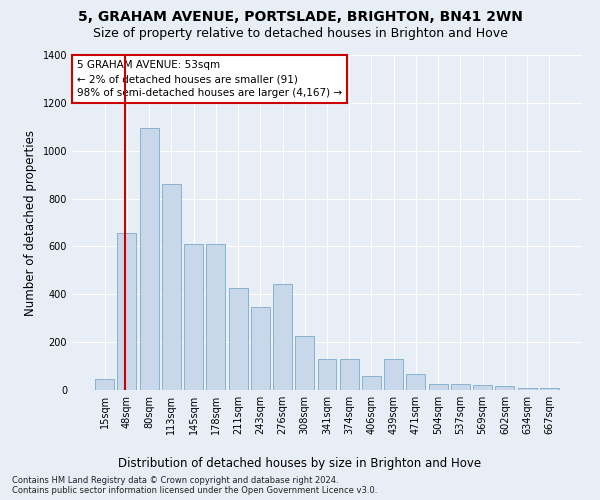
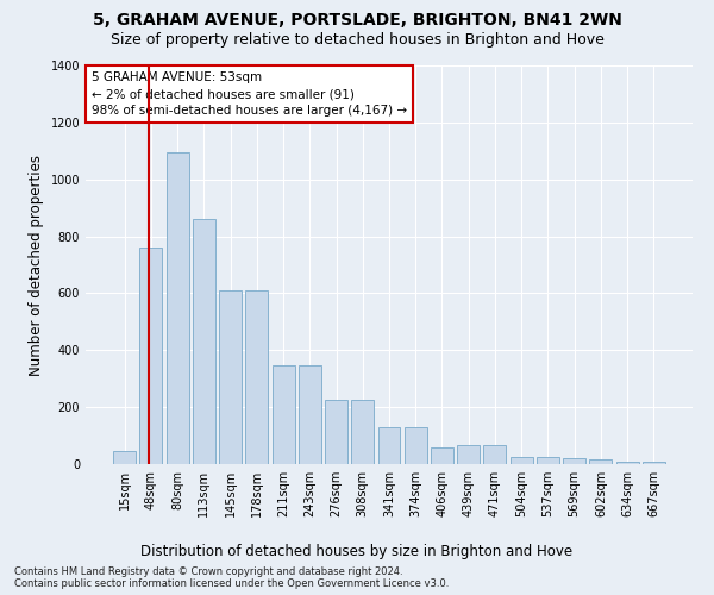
48sqm: 655 -> 760
211sqm: 425 -> 345
276sqm: 445 -> 225
439sqm: 130 -> 65
